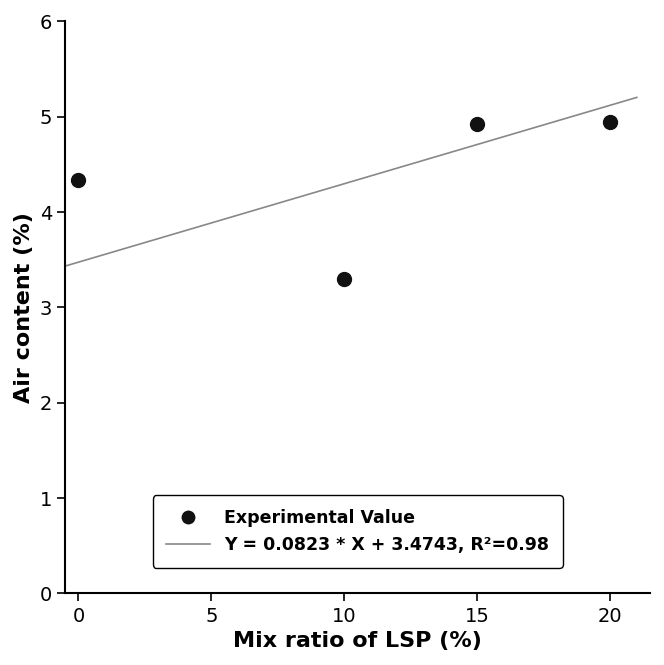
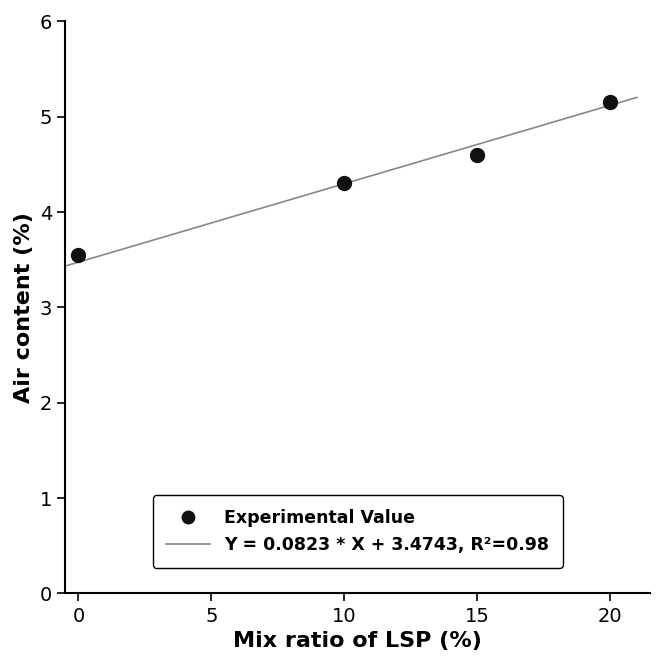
Experimental Value/0: 4.34 -> 3.55
Experimental Value/10: 3.30 -> 4.30
Experimental Value/15: 4.92 -> 4.60
Experimental Value/20: 4.94 -> 5.15
